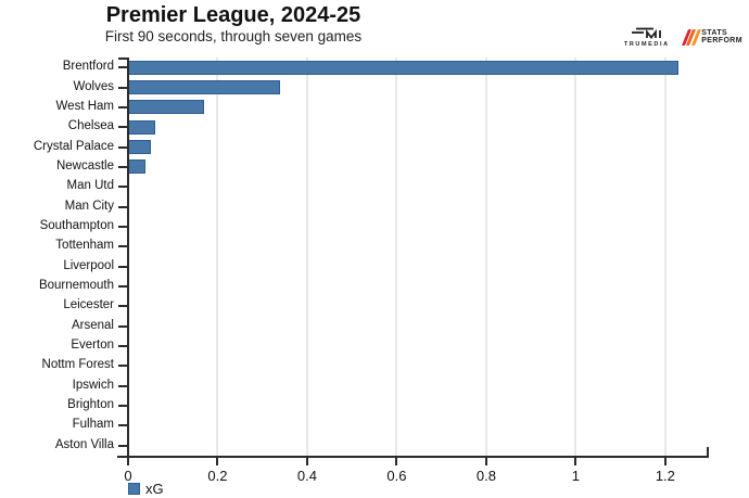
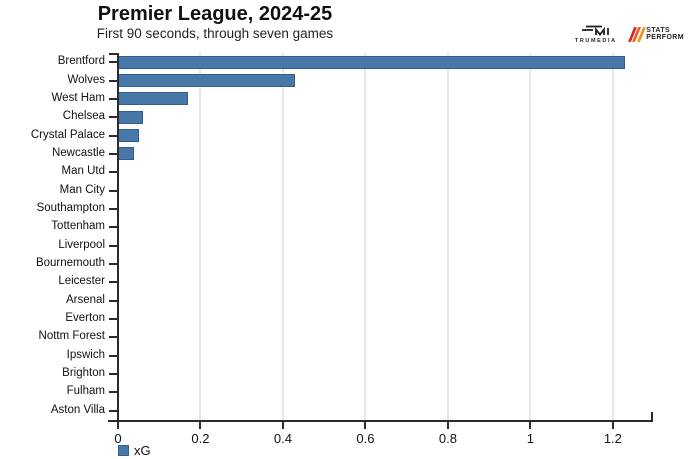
Wolves: 0.34 -> 0.43
